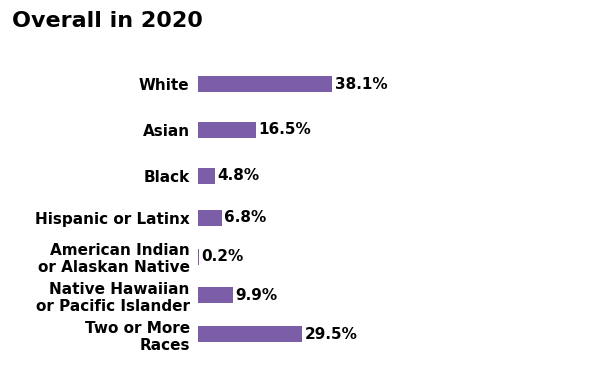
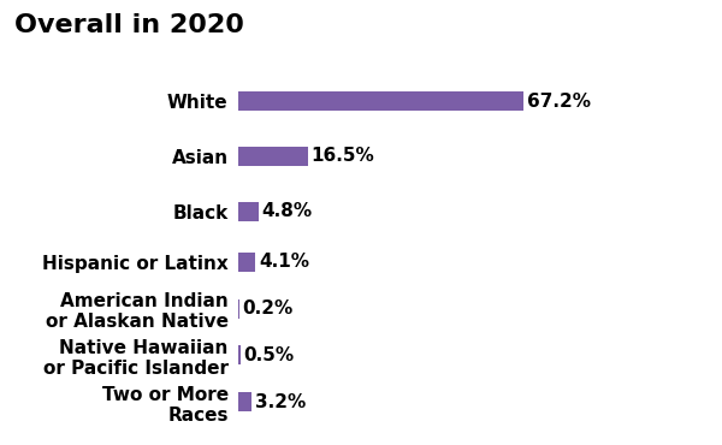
White: 38.1% -> 67.2%
Hispanic or Latinx: 6.8% -> 4.1%
Native Hawaiian or Pacific Islander: 9.9% -> 0.5%
Two or More Races: 29.5% -> 3.2%
